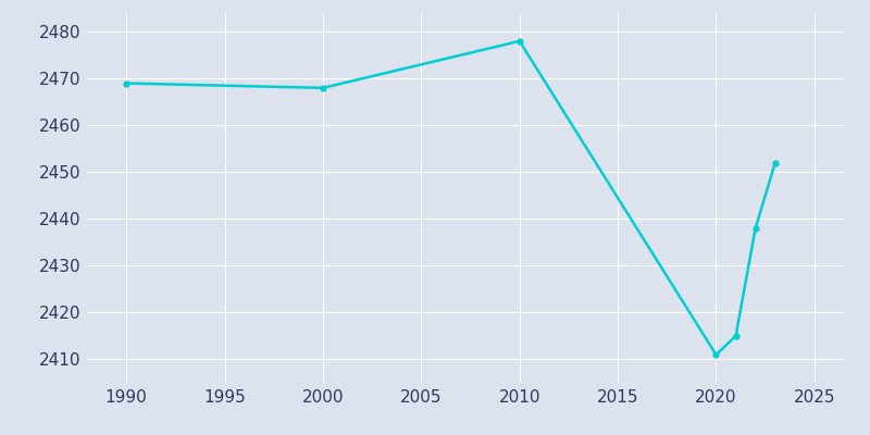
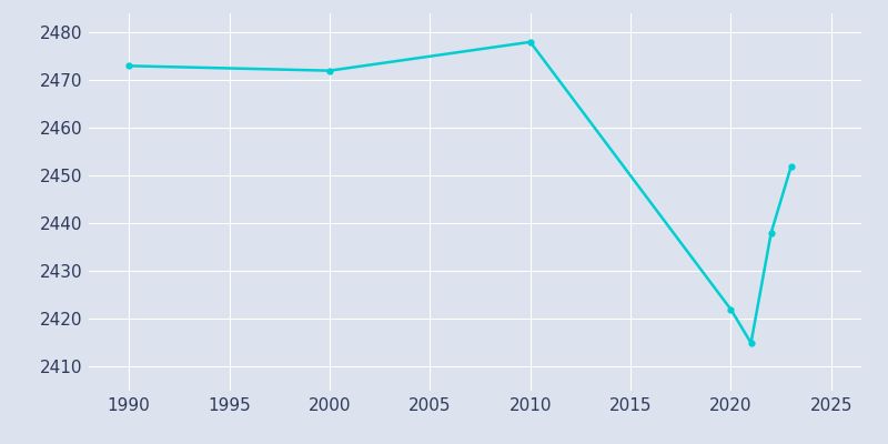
1990: 2469 -> 2473
2000: 2468 -> 2472
2020: 2411 -> 2422
